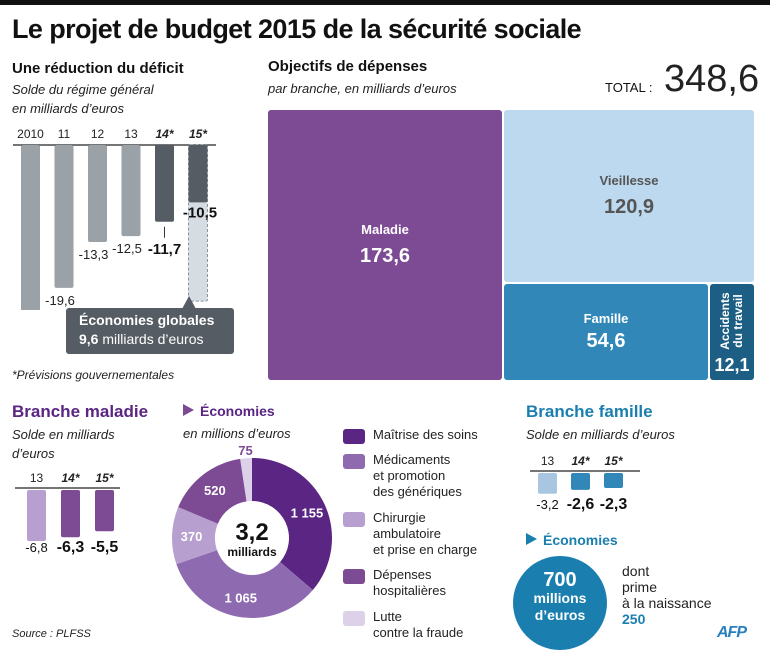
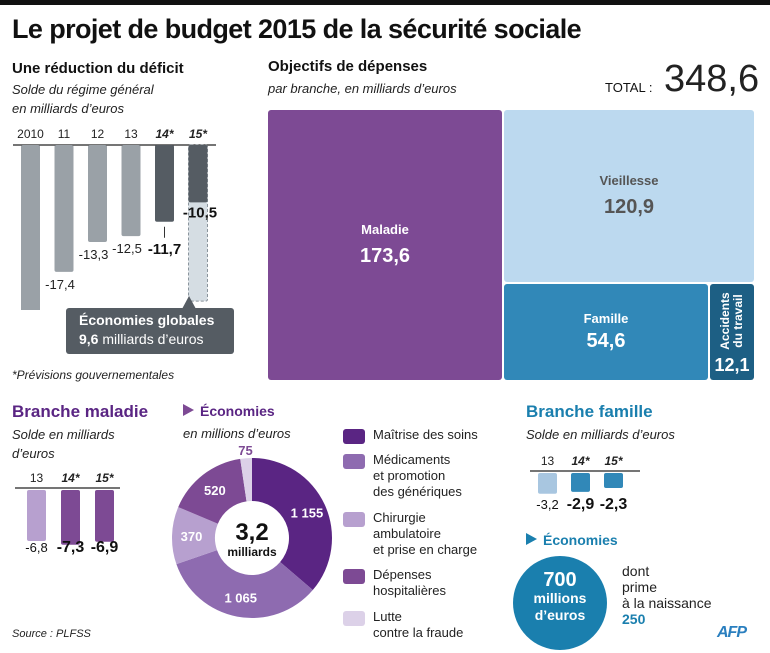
Une réduction du déficit/11: -19,6 -> -17,4
Branche maladie/14*: -6,3 -> -7,3
Branche maladie/15*: -5,5 -> -6,9
Branche famille/14*: -2,6 -> -2,9
